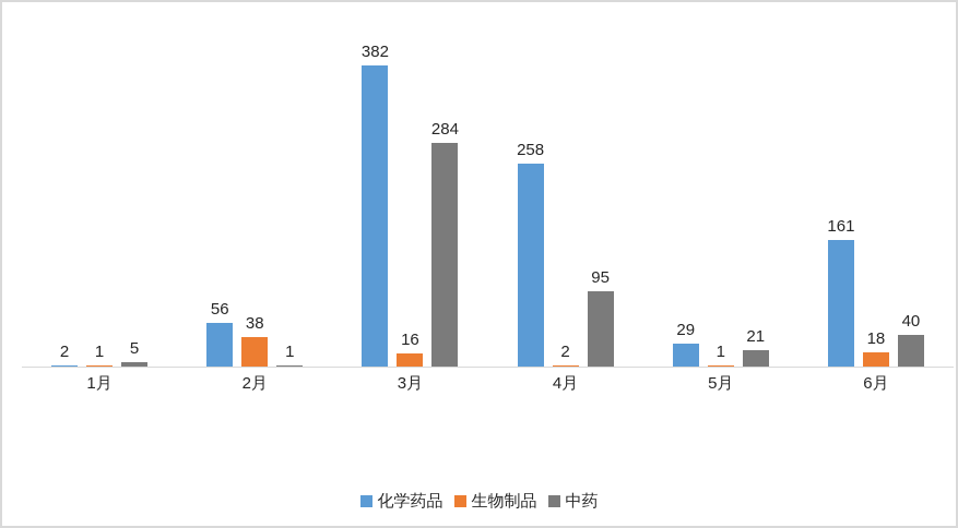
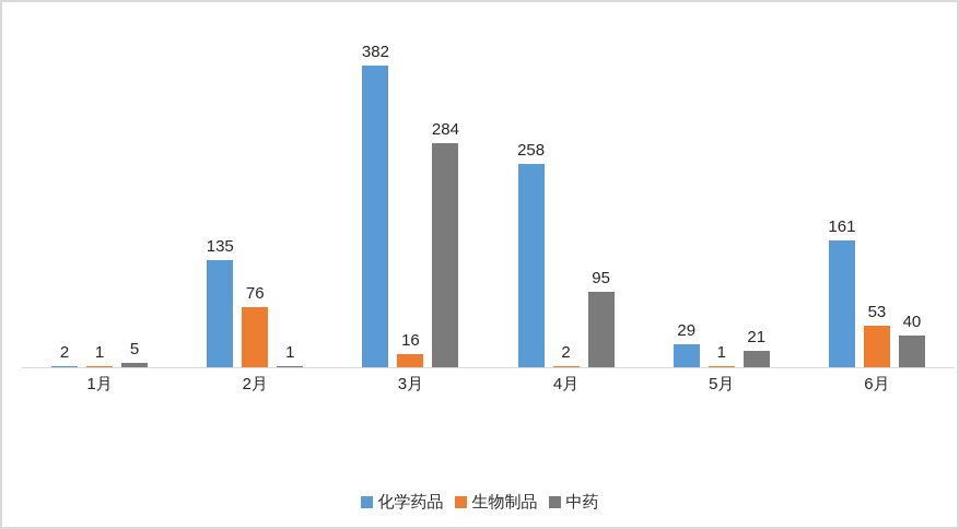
化学药品/2月: 56 -> 135
生物制品/2月: 38 -> 76
生物制品/6月: 18 -> 53
